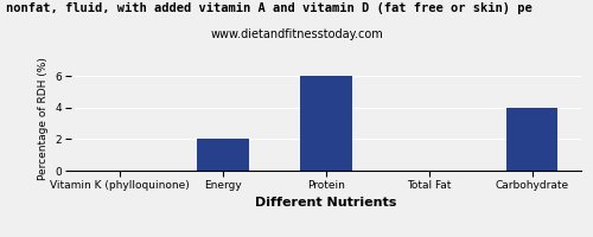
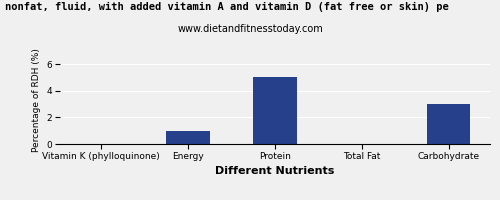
Energy: 2 -> 1
Protein: 6 -> 5
Carbohydrate: 4 -> 3
